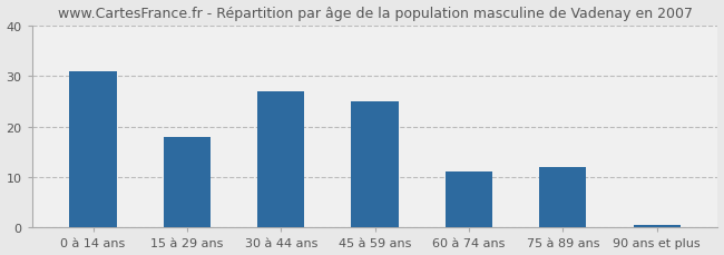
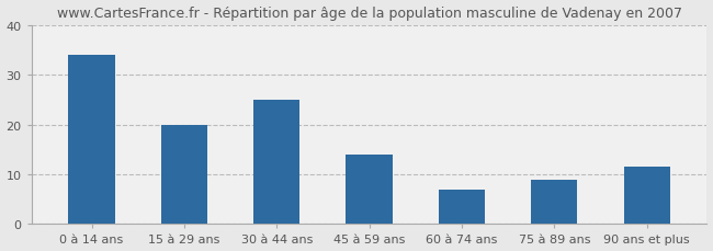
0 à 14 ans: 31.0 -> 34.0
15 à 29 ans: 18.0 -> 20.0
30 à 44 ans: 27.0 -> 25.0
45 à 59 ans: 25.0 -> 14.0
60 à 74 ans: 11.0 -> 7.0
75 à 89 ans: 12.0 -> 9.0
90 ans et plus: 0.5 -> 11.5
